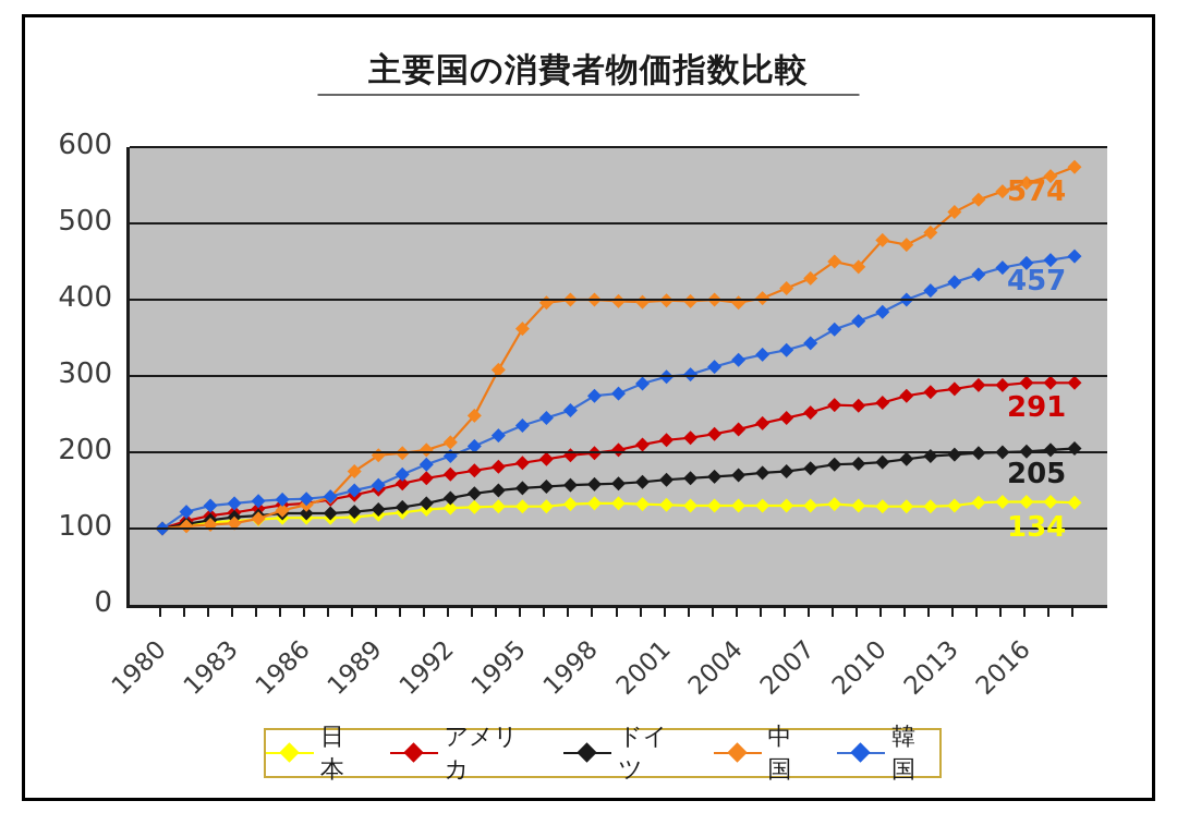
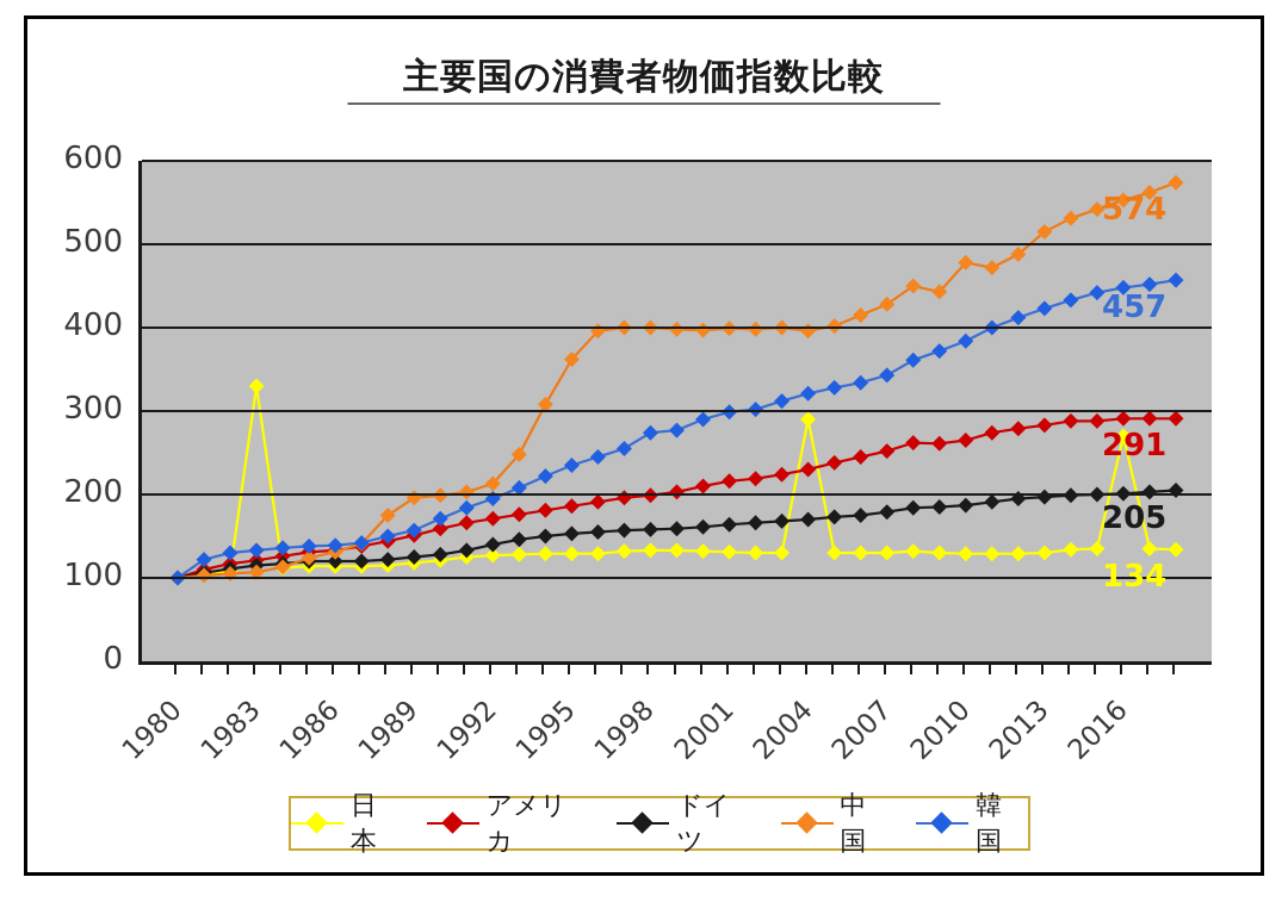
日本/1983: 110 -> 330
日本/2004: 130 -> 290
日本/2016: 140 -> 270
